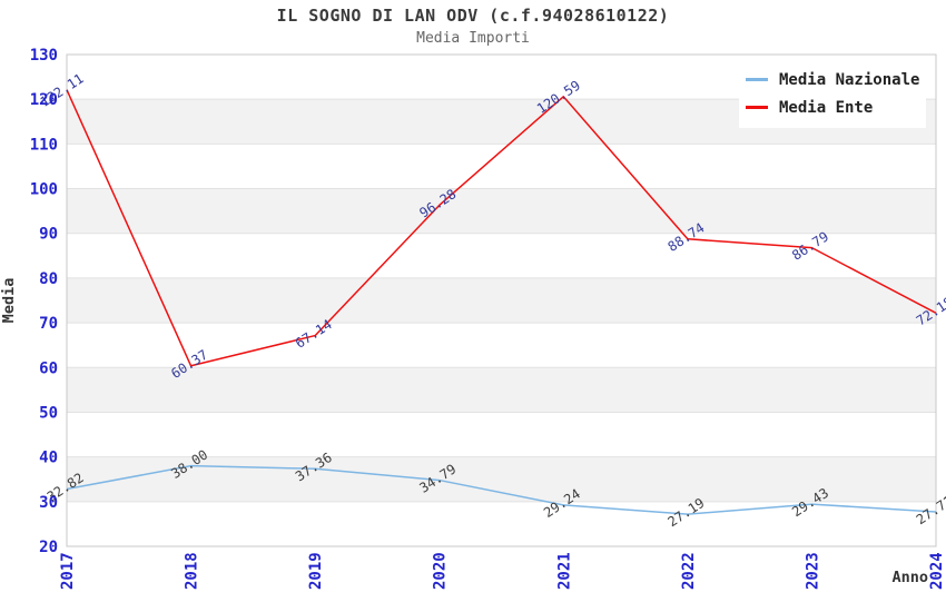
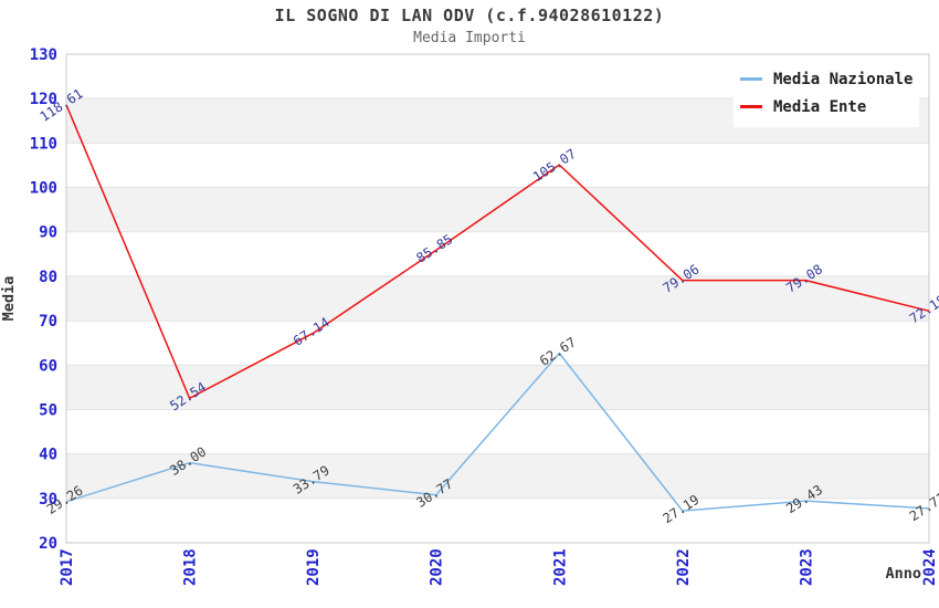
Media Nazionale/2017: 32.82 -> 29.26
Media Ente/2017: 122.11 -> 118.61
Media Ente/2018: 60.37 -> 52.54
Media Nazionale/2019: 37.36 -> 33.79
Media Nazionale/2020: 34.79 -> 30.77
Media Ente/2020: 96.28 -> 85.85
Media Nazionale/2021: 29.24 -> 62.67
Media Ente/2021: 120.59 -> 105.07
Media Ente/2022: 88.74 -> 79.06
Media Ente/2023: 86.79 -> 79.08
